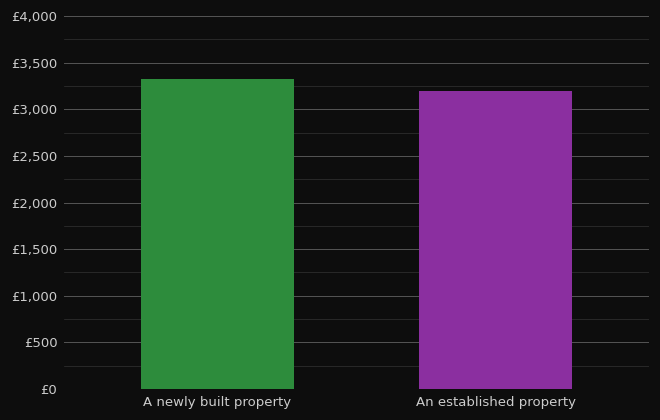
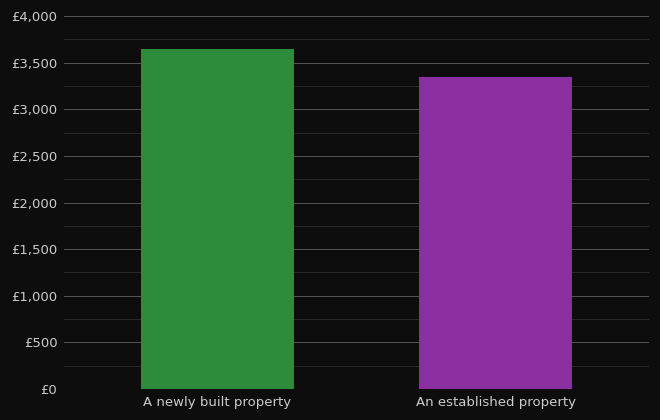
A newly built property: £3,320 -> £3,650
An established property: £3,200 -> £3,350
